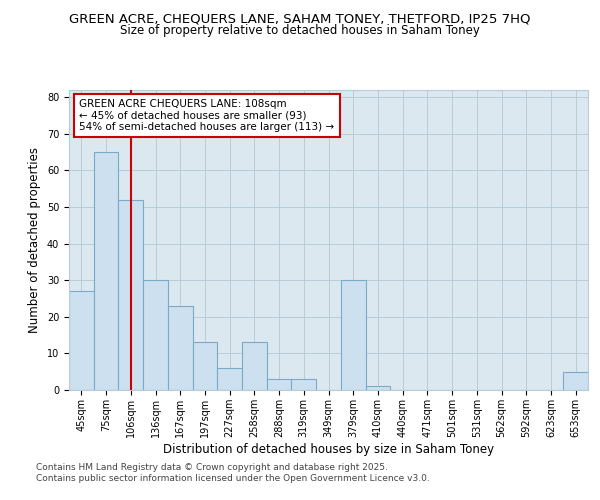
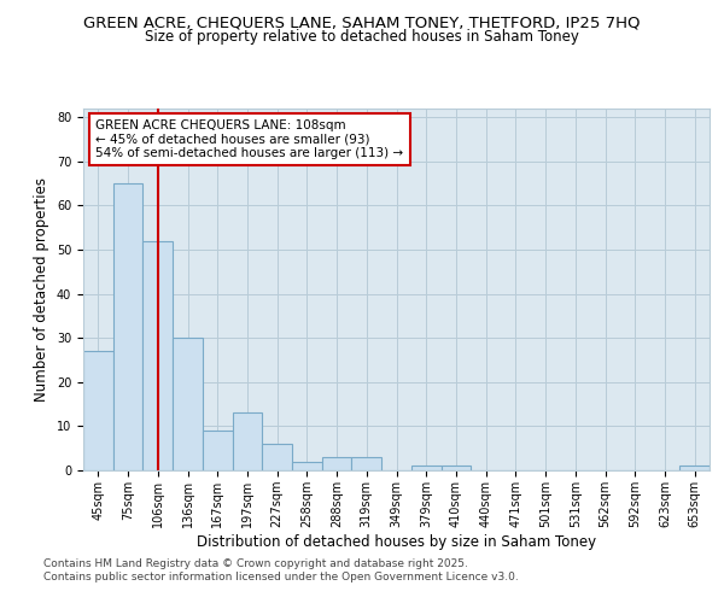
167sqm: 23 -> 9
258sqm: 13 -> 2
379sqm: 30 -> 1
653sqm: 5 -> 1
